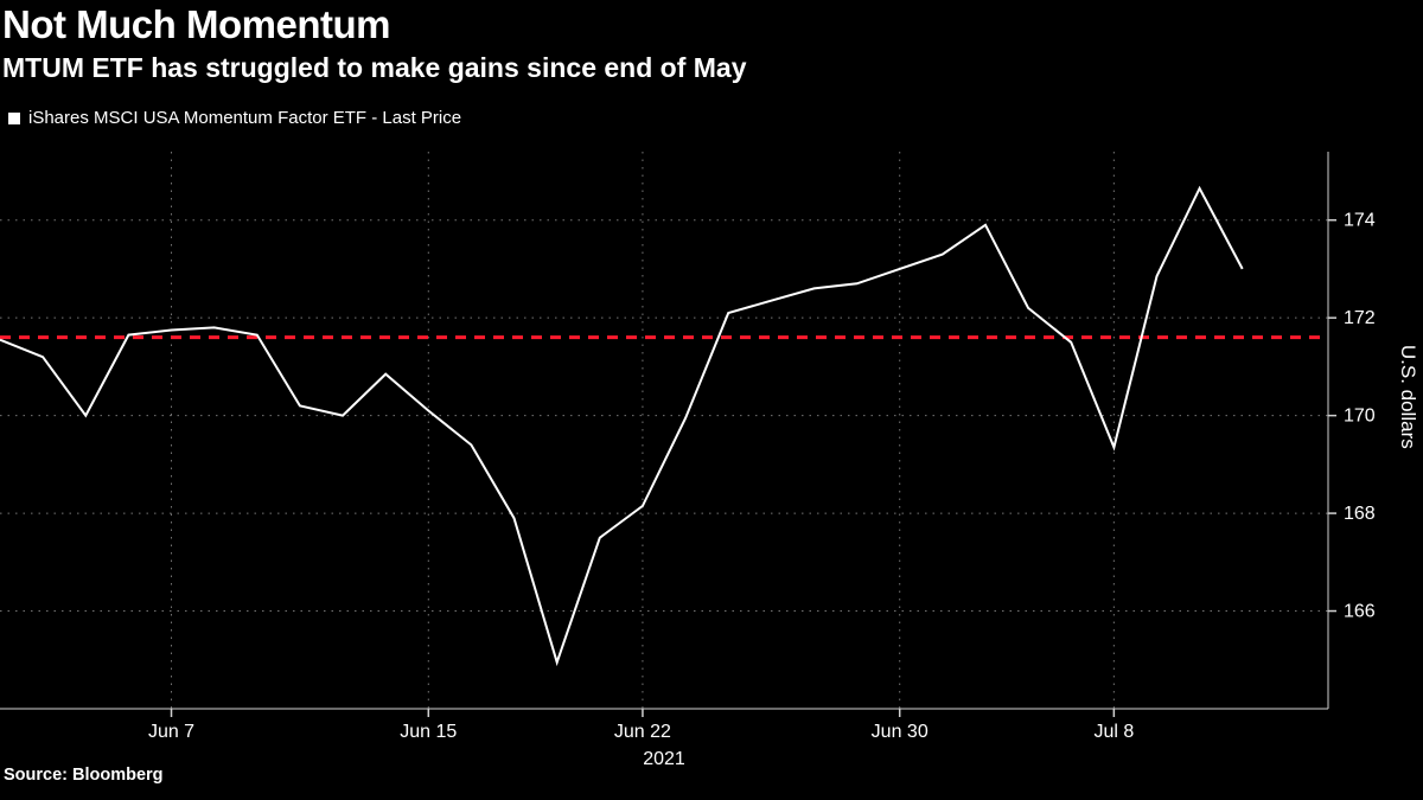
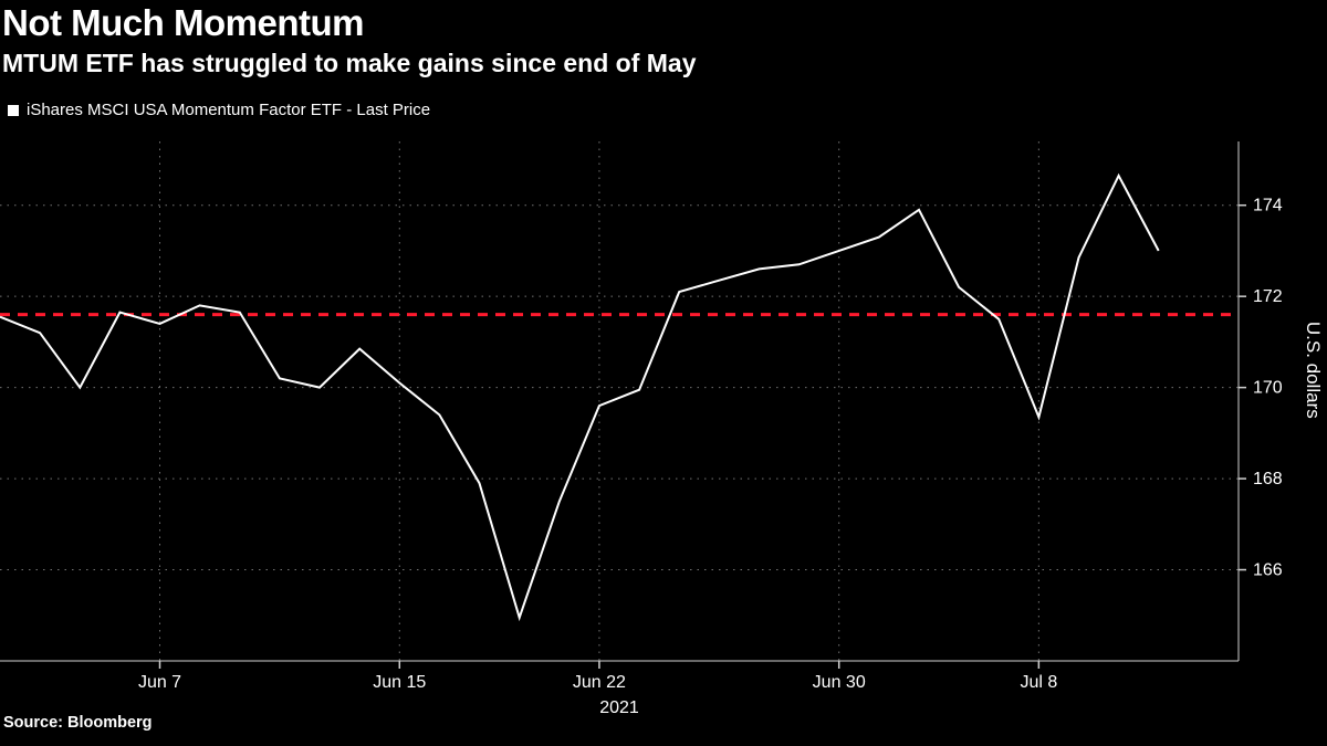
Jun 7: 171.8 -> 171.4
Jun 22: 168.2 -> 169.6
